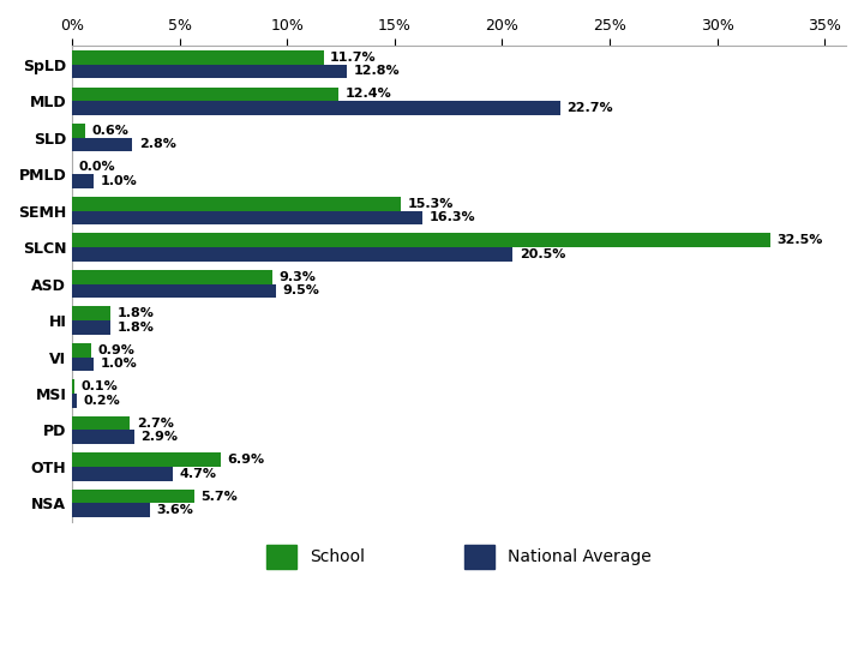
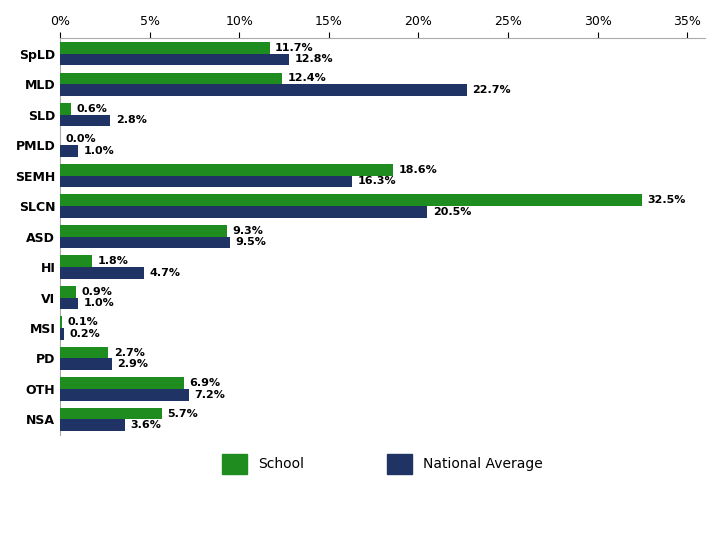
School/SEMH: 15.3% -> 18.6%
National Average/HI: 1.8% -> 4.7%
National Average/OTH: 4.7% -> 7.2%
